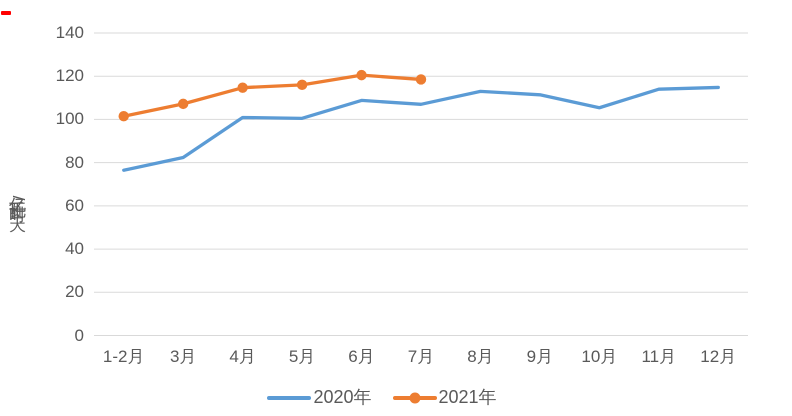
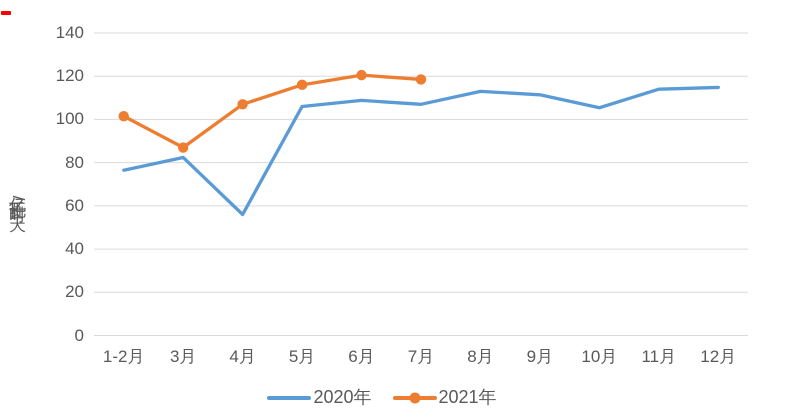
2021年/3月: 107 -> 87
2020年/4月: 101 -> 56
2021年/4月: 115 -> 107
2020年/5月: 100 -> 106
